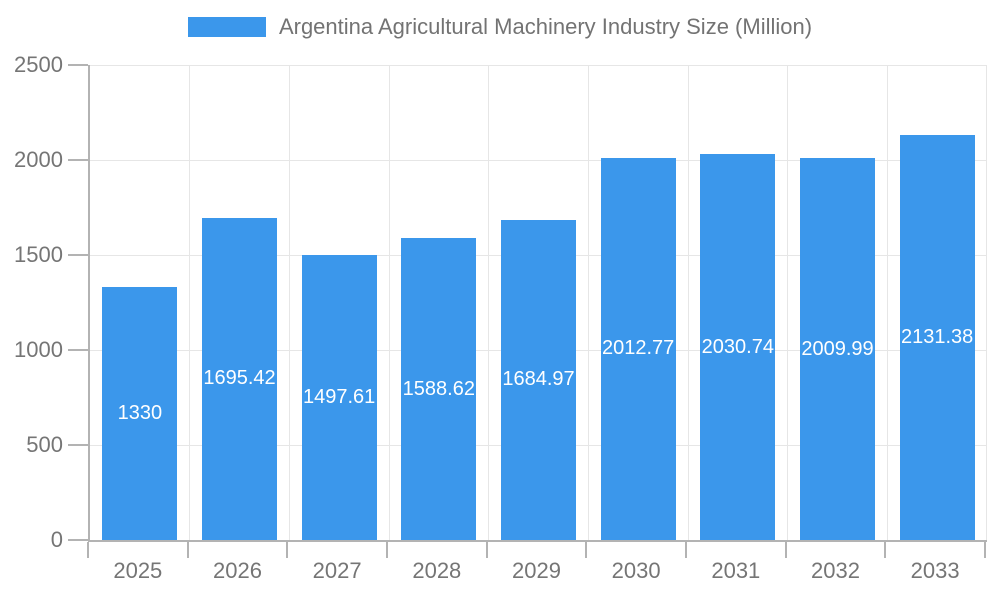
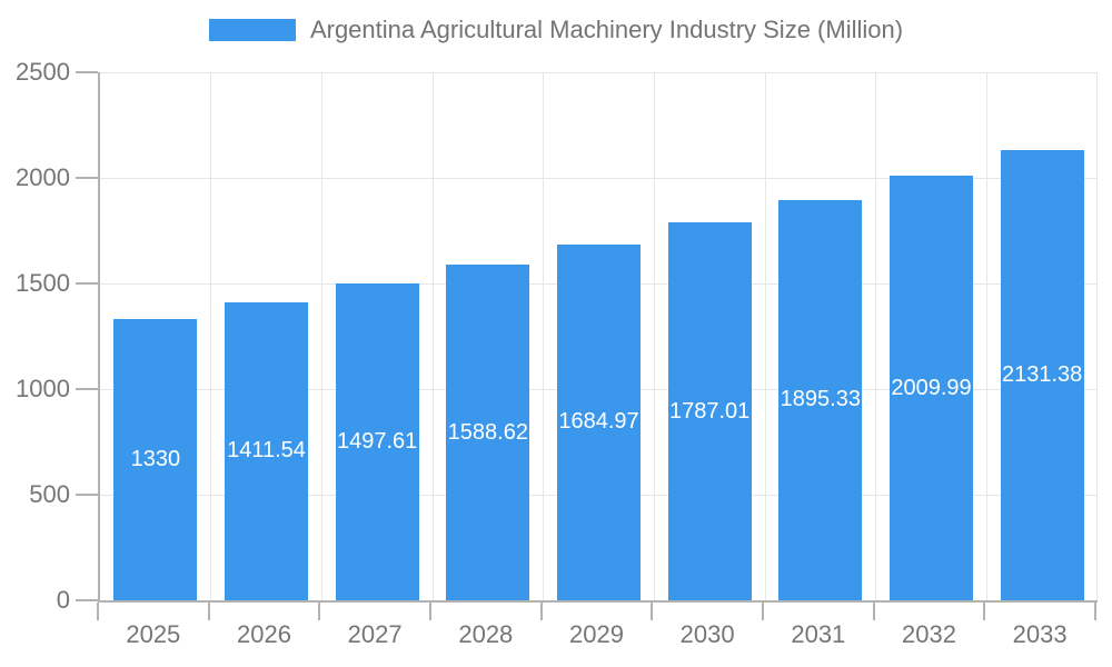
2026: 1695.42 -> 1411.54
2030: 2012.77 -> 1787.01
2031: 2030.74 -> 1895.33
